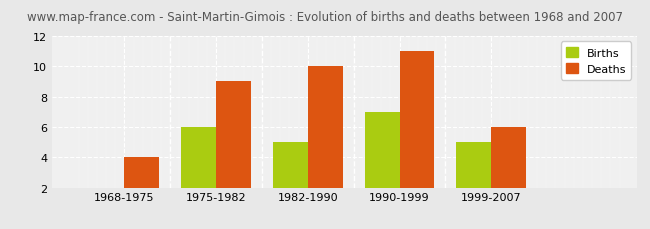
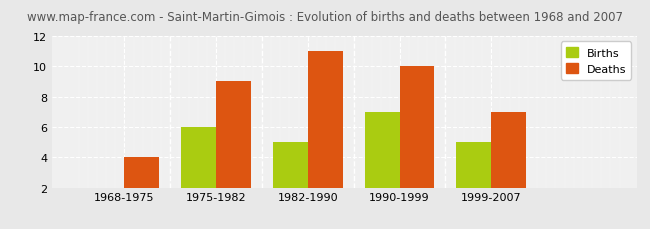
Deaths/1982-1990: 10 -> 11
Deaths/1990-1999: 11 -> 10
Deaths/1999-2007: 6 -> 7
